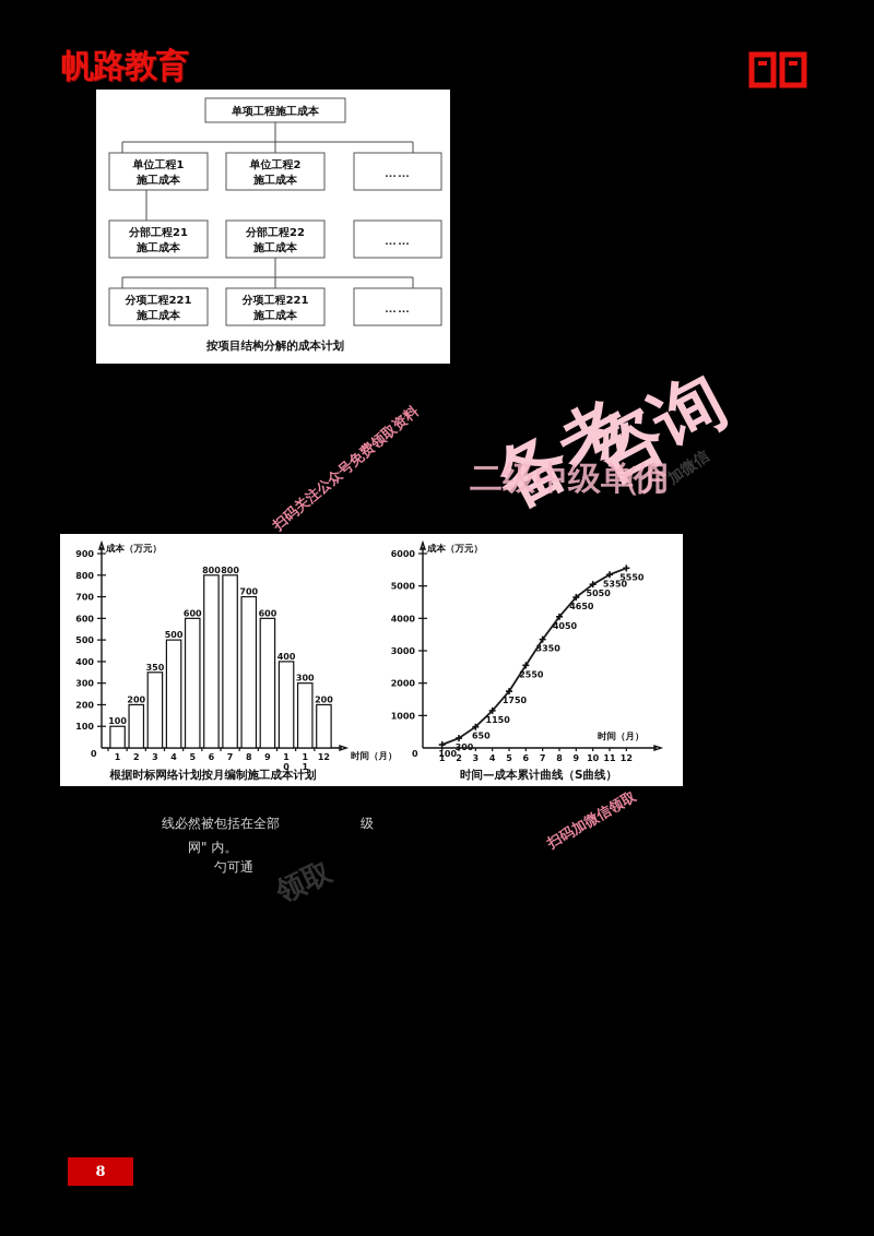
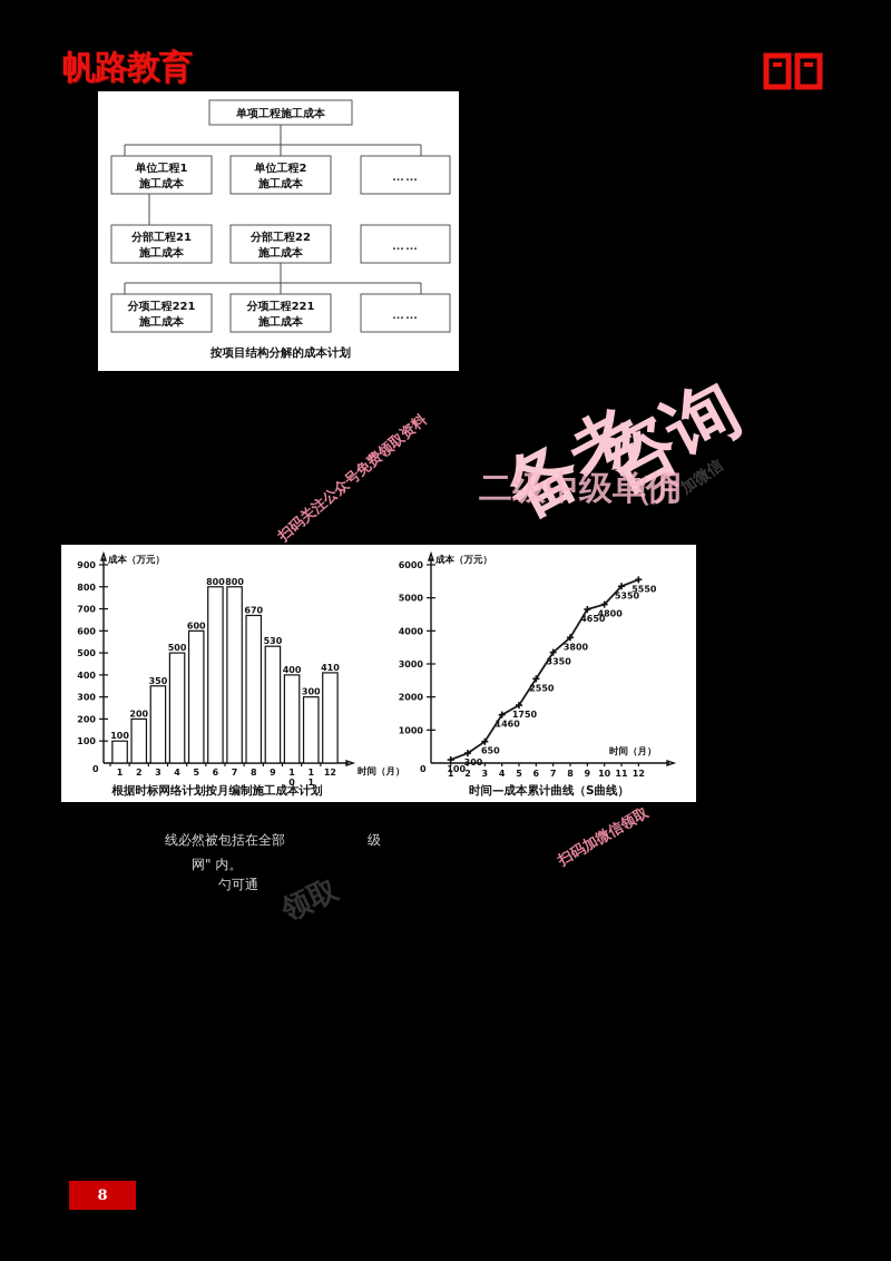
根据时标网络计划按月编制施工成本计划/8: 700 -> 670
根据时标网络计划按月编制施工成本计划/9: 600 -> 530
根据时标网络计划按月编制施工成本计划/12: 200 -> 410
时间—成本累计曲线（S曲线）/4: 1150 -> 1460
时间—成本累计曲线（S曲线）/8: 4050 -> 3800
时间—成本累计曲线（S曲线）/10: 5050 -> 4800
